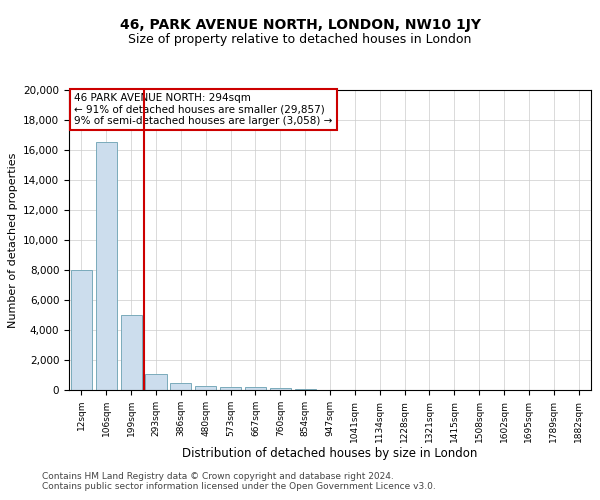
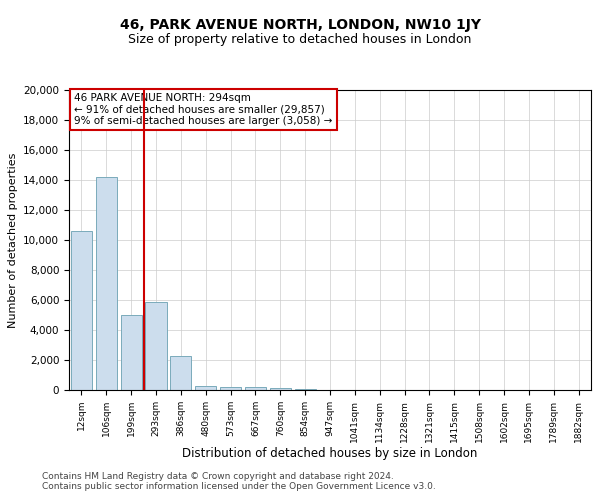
12sqm: 8,000 -> 10,600
106sqm: 16,500 -> 14,200
293sqm: 1,000 -> 5,900
386sqm: 500 -> 2,300
